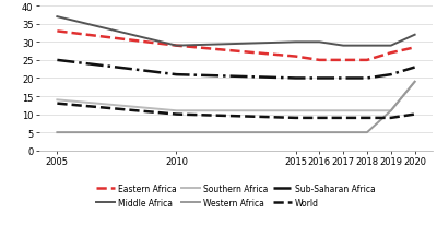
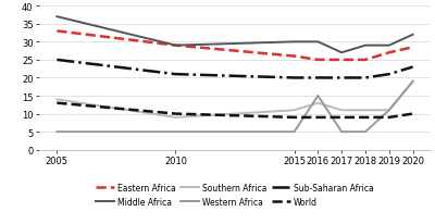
Southern Africa/2010: 11 -> 9
Southern Africa/2016: 11 -> 13
Western Africa/2016: 5 -> 15
Middle Africa/2017: 29 -> 27
